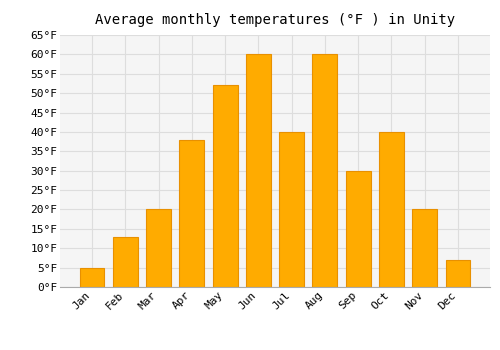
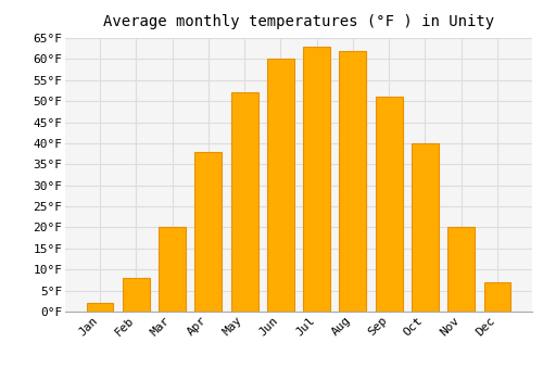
Jan: 5°F -> 2°F
Feb: 13°F -> 8°F
Jul: 40°F -> 63°F
Aug: 60°F -> 62°F
Sep: 30°F -> 51°F
